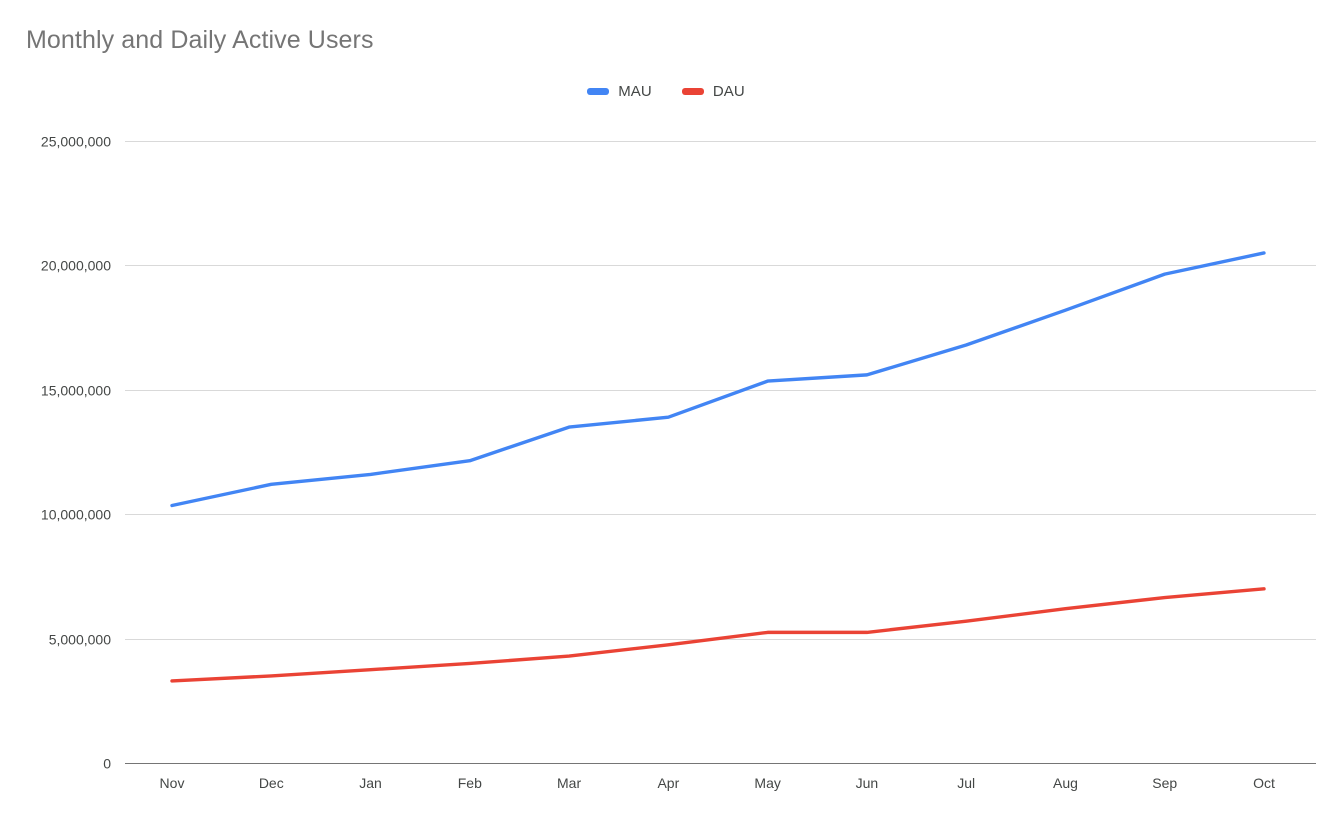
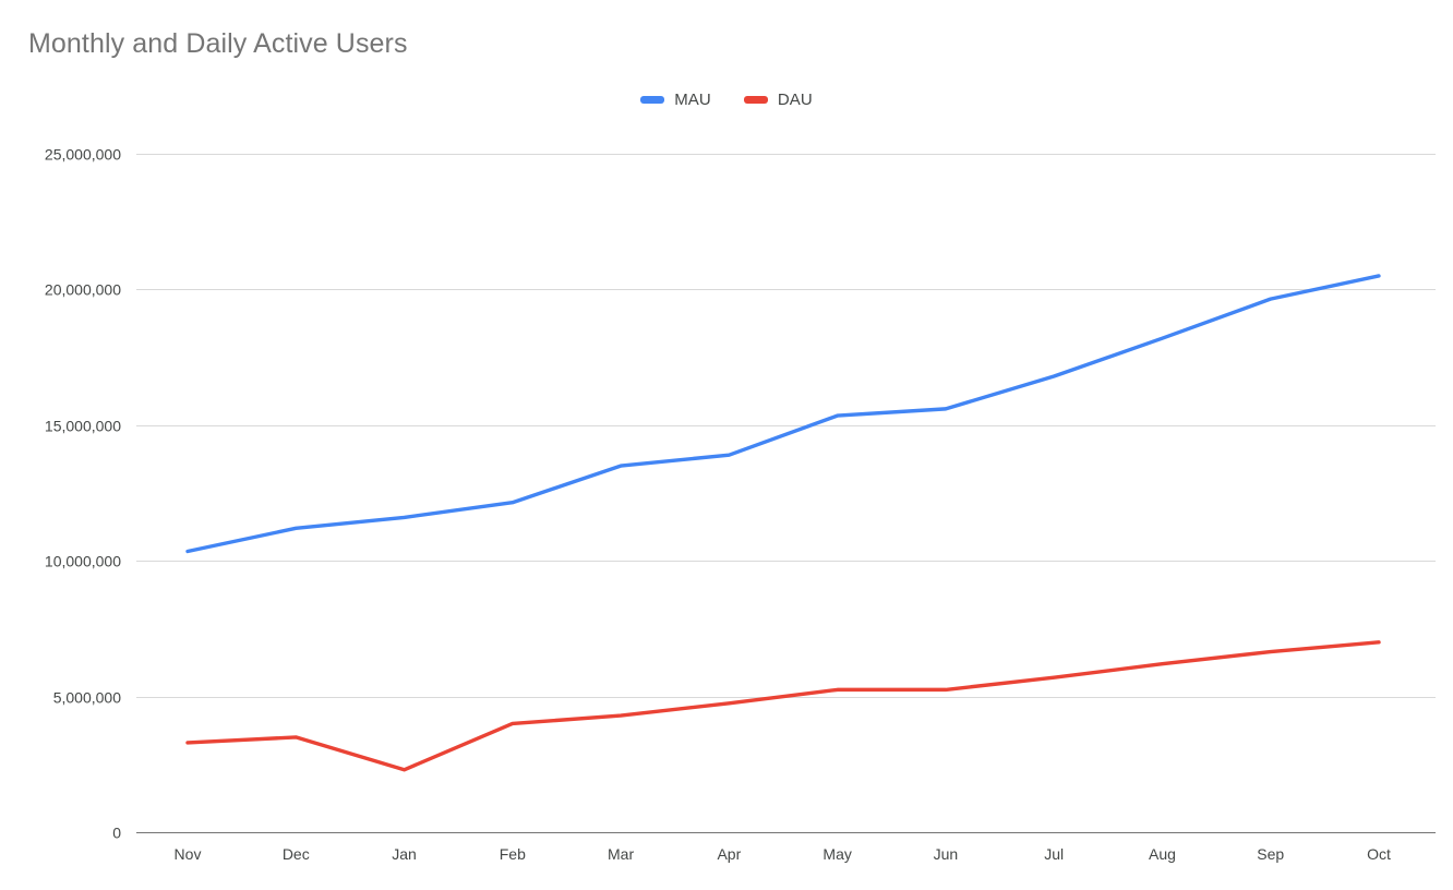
DAU/Jan: 3800000 -> 2300000
